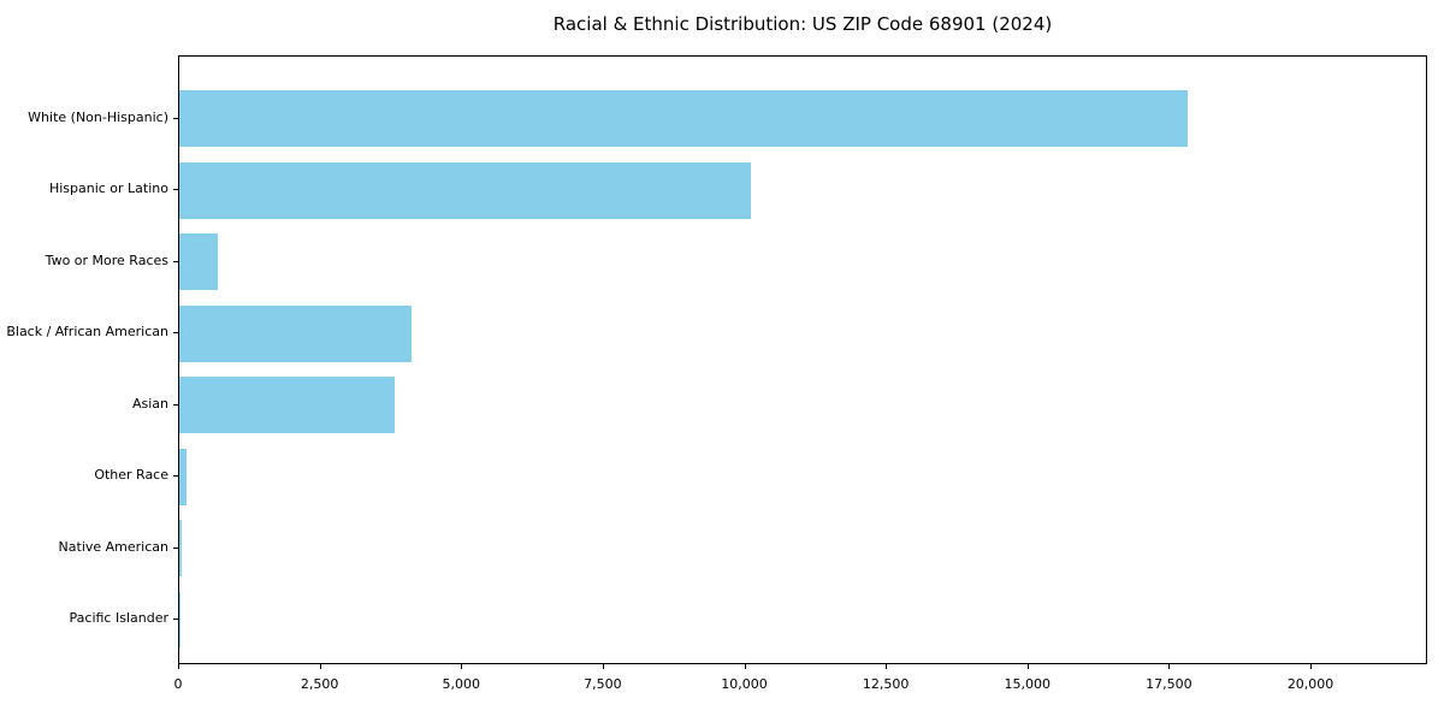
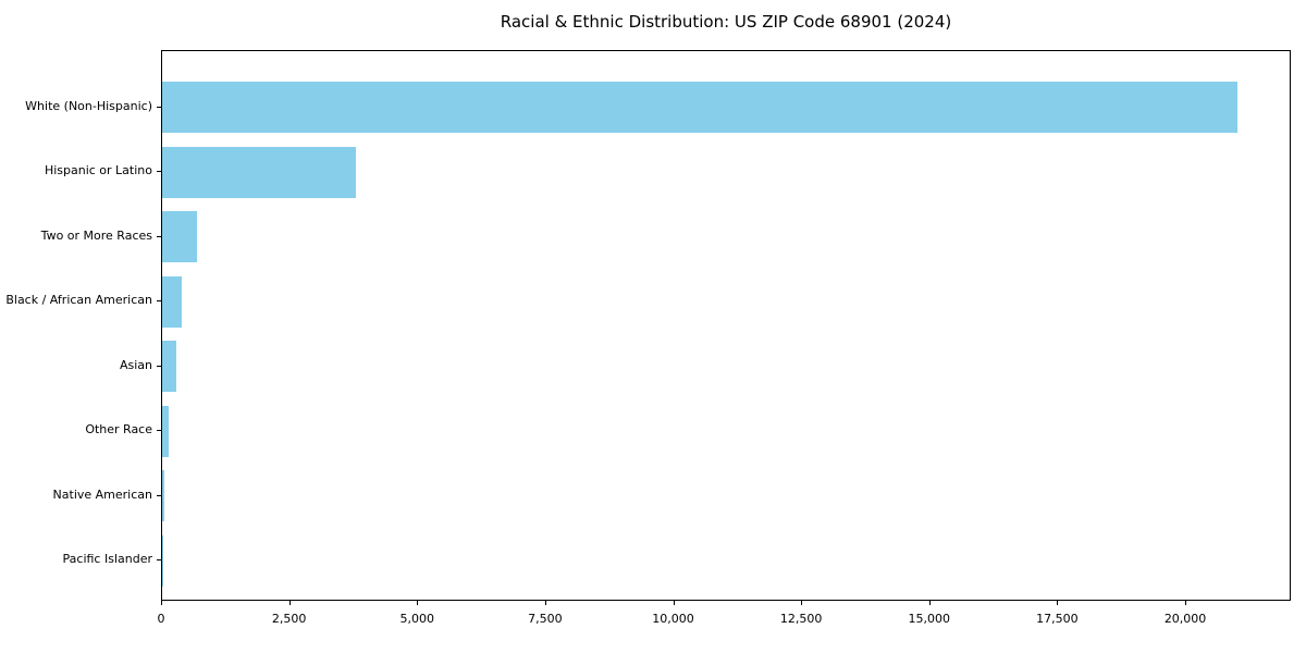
White (Non-Hispanic): 17800 -> 21000
Hispanic or Latino: 10100 -> 3800
Black / African American: 4100 -> 400
Asian: 3800 -> 300
